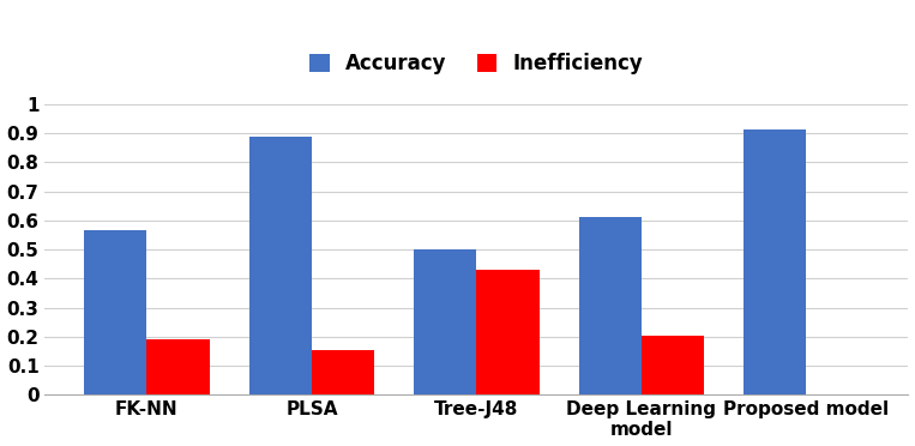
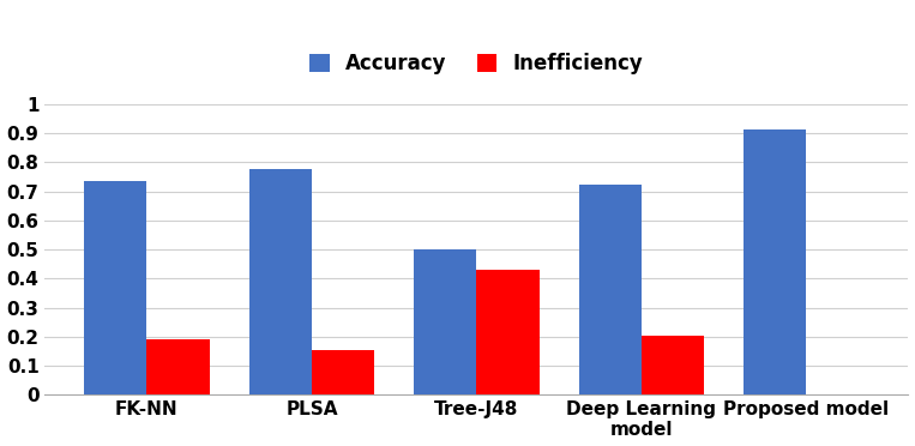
Accuracy/FK-NN: 0.565 -> 0.735
Accuracy/PLSA: 0.890 -> 0.775
Accuracy/Deep Learning model: 0.610 -> 0.725
